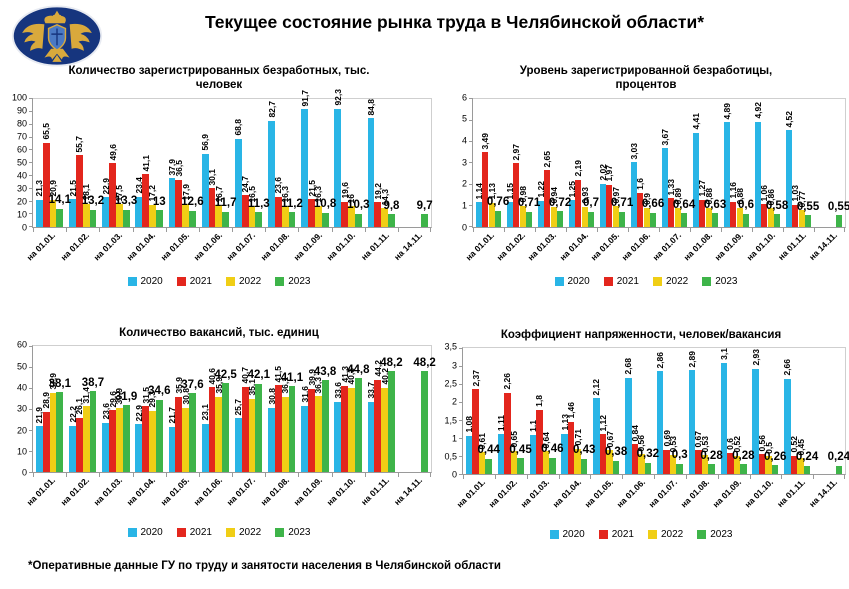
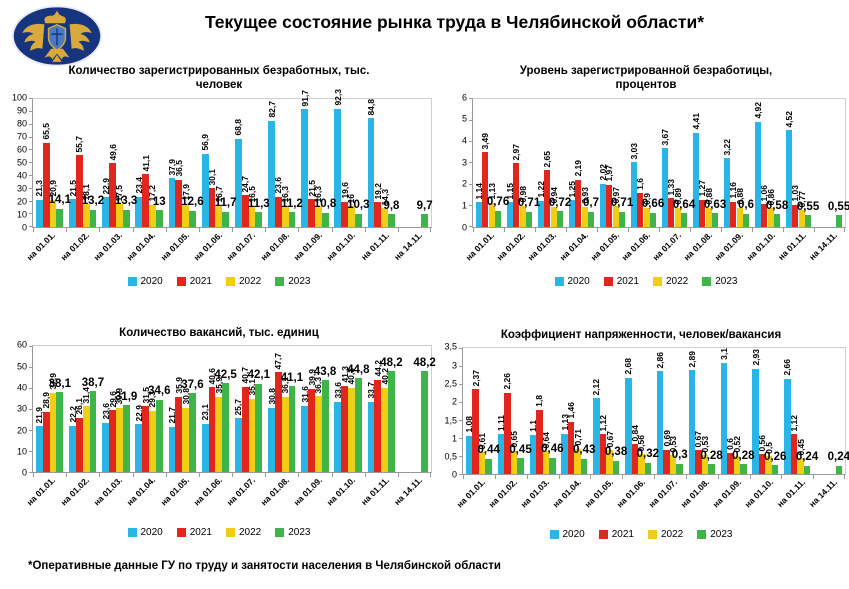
Уровень зарегистрированной безработицы, процентов/2020/на 01.09.: 4,89 -> 3,22
Количество вакансий, тыс. единиц/2021/на 01.08.: 41,5 -> 47,7
Коэффициент напряженности, человек/вакансия/2021/на 01.11.: 0,52 -> 1,12
